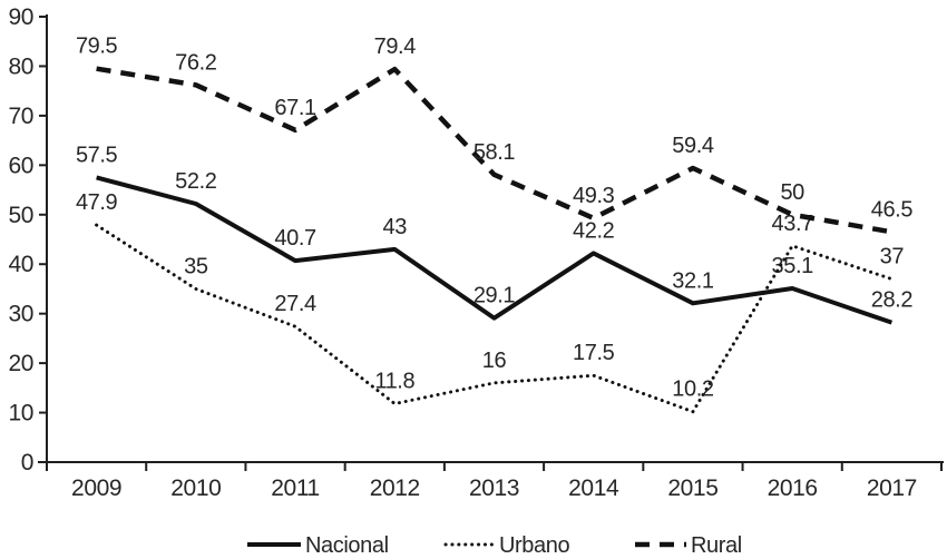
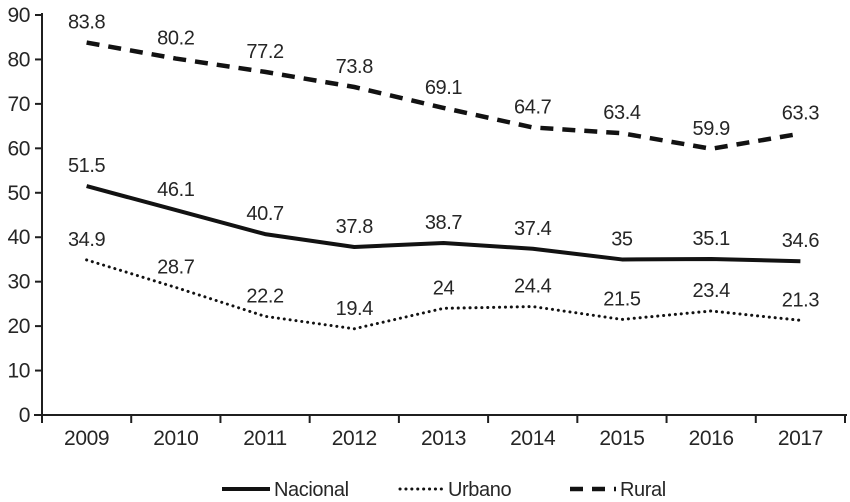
Nacional/2009: 57.5 -> 51.5
Urbano/2009: 47.9 -> 34.9
Rural/2009: 79.5 -> 83.8
Nacional/2010: 52.2 -> 46.1
Urbano/2010: 35 -> 28.7
Rural/2010: 76.2 -> 80.2
Urbano/2011: 27.4 -> 22.2
Rural/2011: 67.1 -> 77.2
Nacional/2012: 43 -> 37.8
Urbano/2012: 11.8 -> 19.4
Rural/2012: 79.4 -> 73.8
Nacional/2013: 29.1 -> 38.7
Urbano/2013: 16 -> 24
Rural/2013: 58.1 -> 69.1
Nacional/2014: 42.2 -> 37.4
Urbano/2014: 17.5 -> 24.4
Rural/2014: 49.3 -> 64.7
Nacional/2015: 32.1 -> 35
Urbano/2015: 10.2 -> 21.5
Rural/2015: 59.4 -> 63.4
Urbano/2016: 43.7 -> 23.4
Rural/2016: 50 -> 59.9
Nacional/2017: 28.2 -> 34.6
Urbano/2017: 37 -> 21.3
Rural/2017: 46.5 -> 63.3
